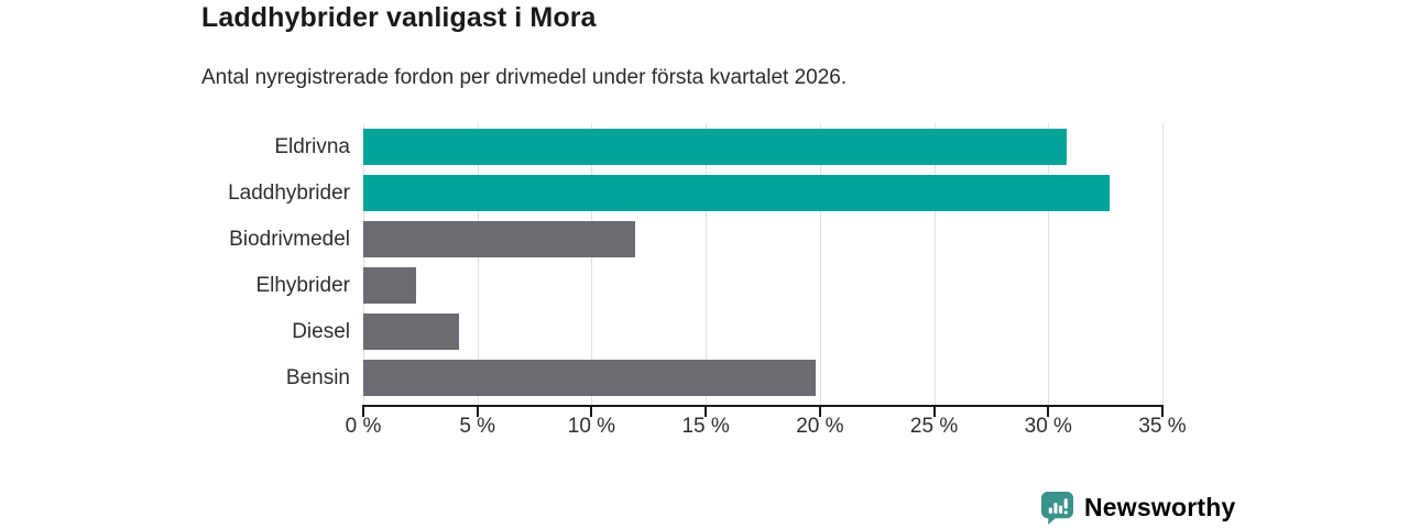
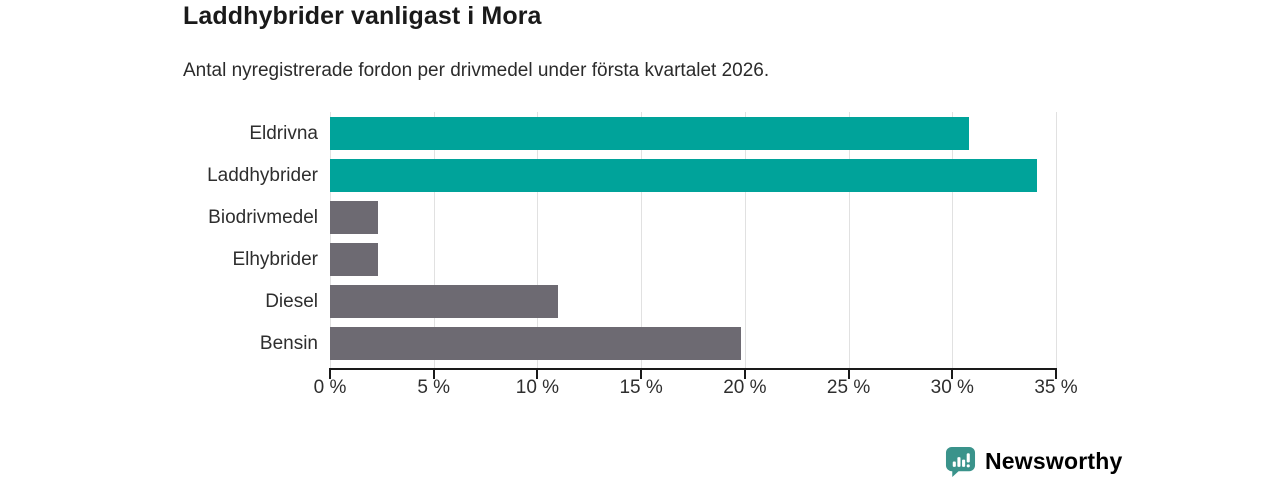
Laddhybrider: 32.7% -> 34.1%
Biodrivmedel: 11.9% -> 2.3%
Diesel: 4.2% -> 11.0%
